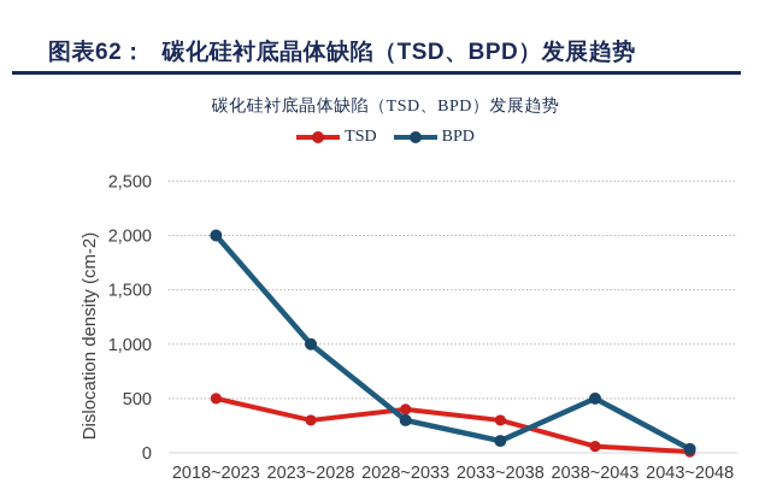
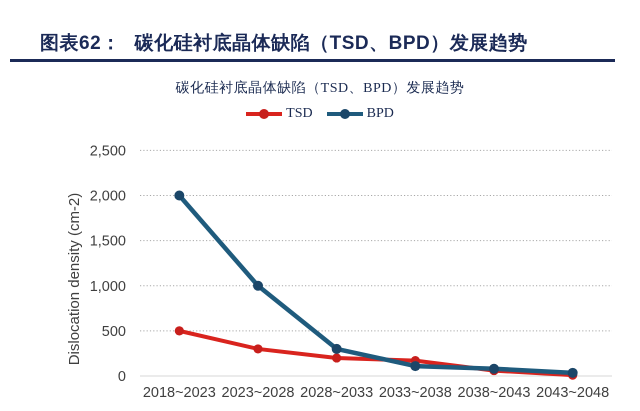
TSD/2028~2033: 400 -> 200
TSD/2033~2038: 300 -> 200
BPD/2038~2043: 500 -> 100
